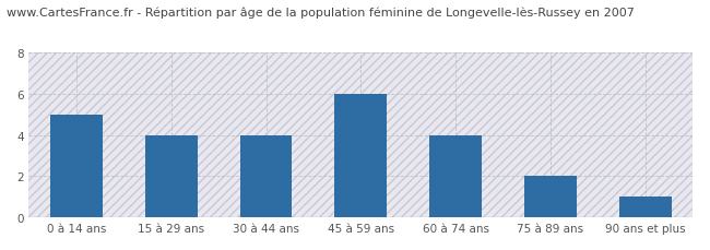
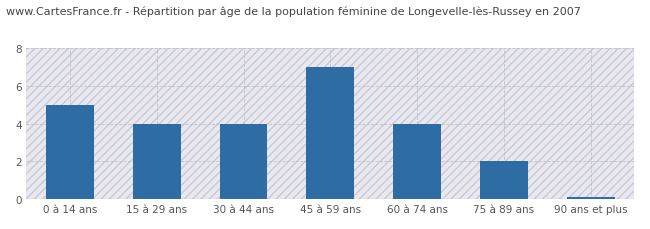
45 à 59 ans: 6.0 -> 7.0
90 ans et plus: 1.0 -> 0.1
